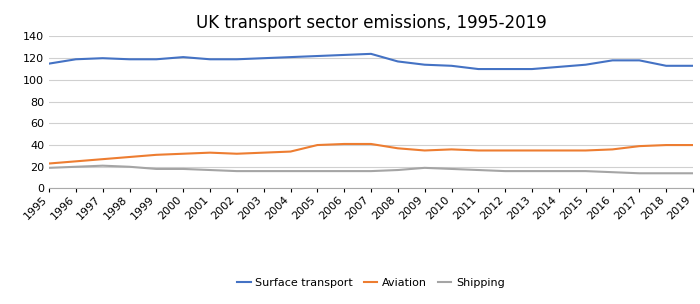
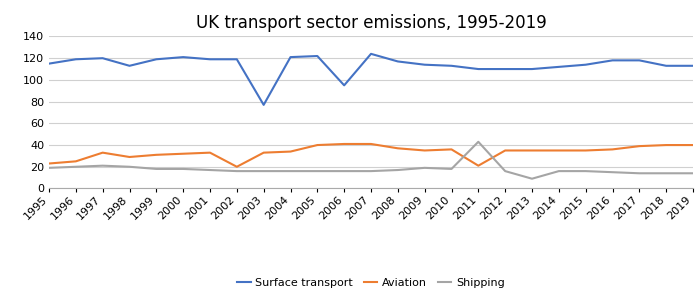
Aviation/1997: 27 -> 33
Surface transport/1998: 119 -> 113
Aviation/2002: 32 -> 20
Surface transport/2003: 120 -> 77
Surface transport/2006: 123 -> 95
Aviation/2011: 35 -> 21
Shipping/2011: 17 -> 43
Shipping/2013: 16 -> 9
